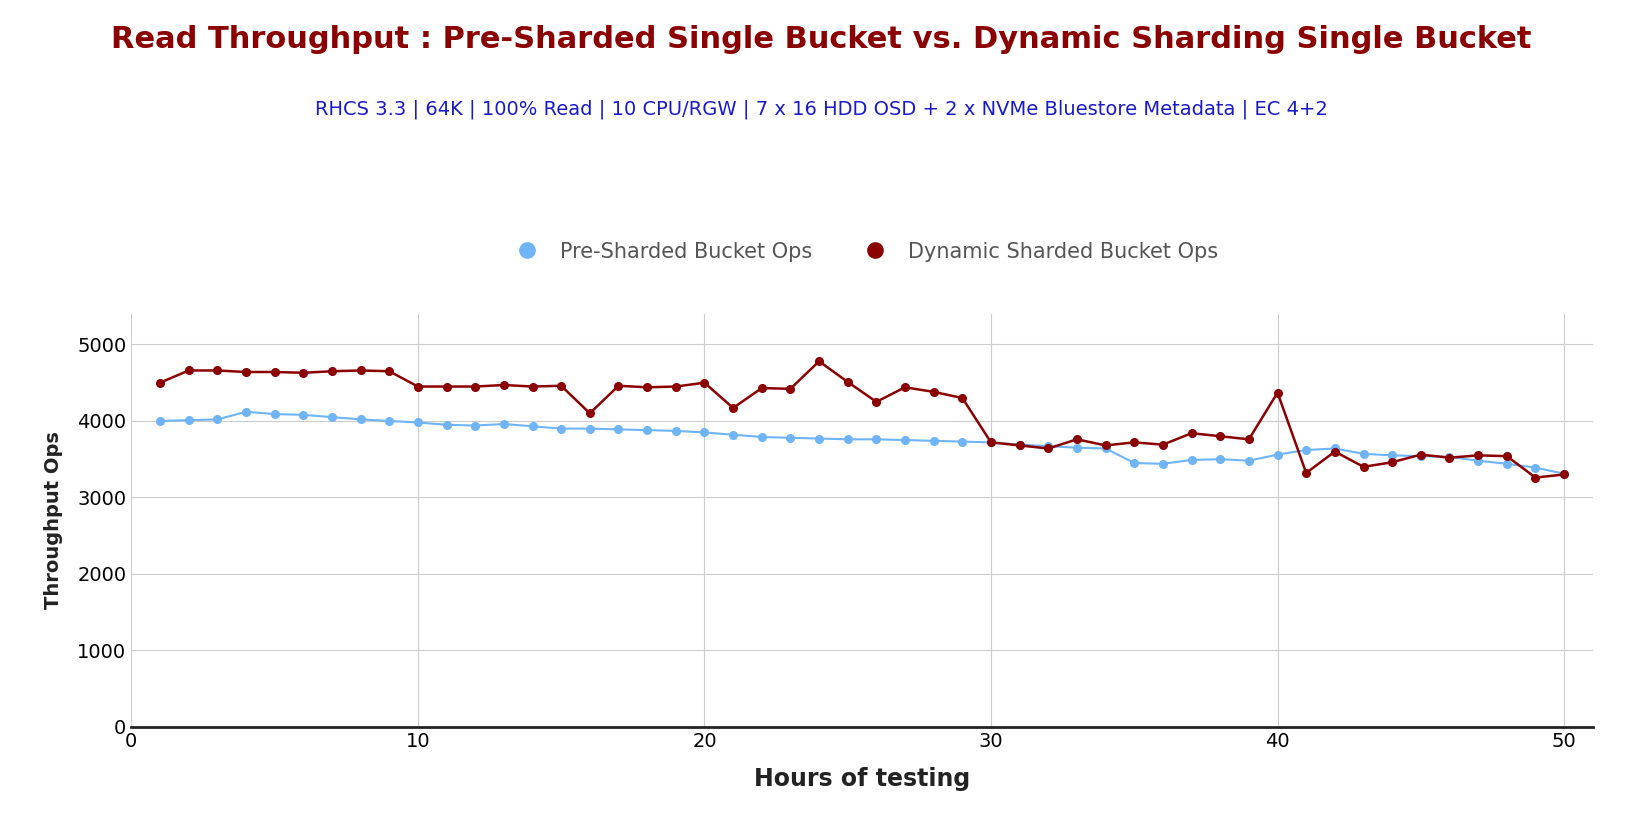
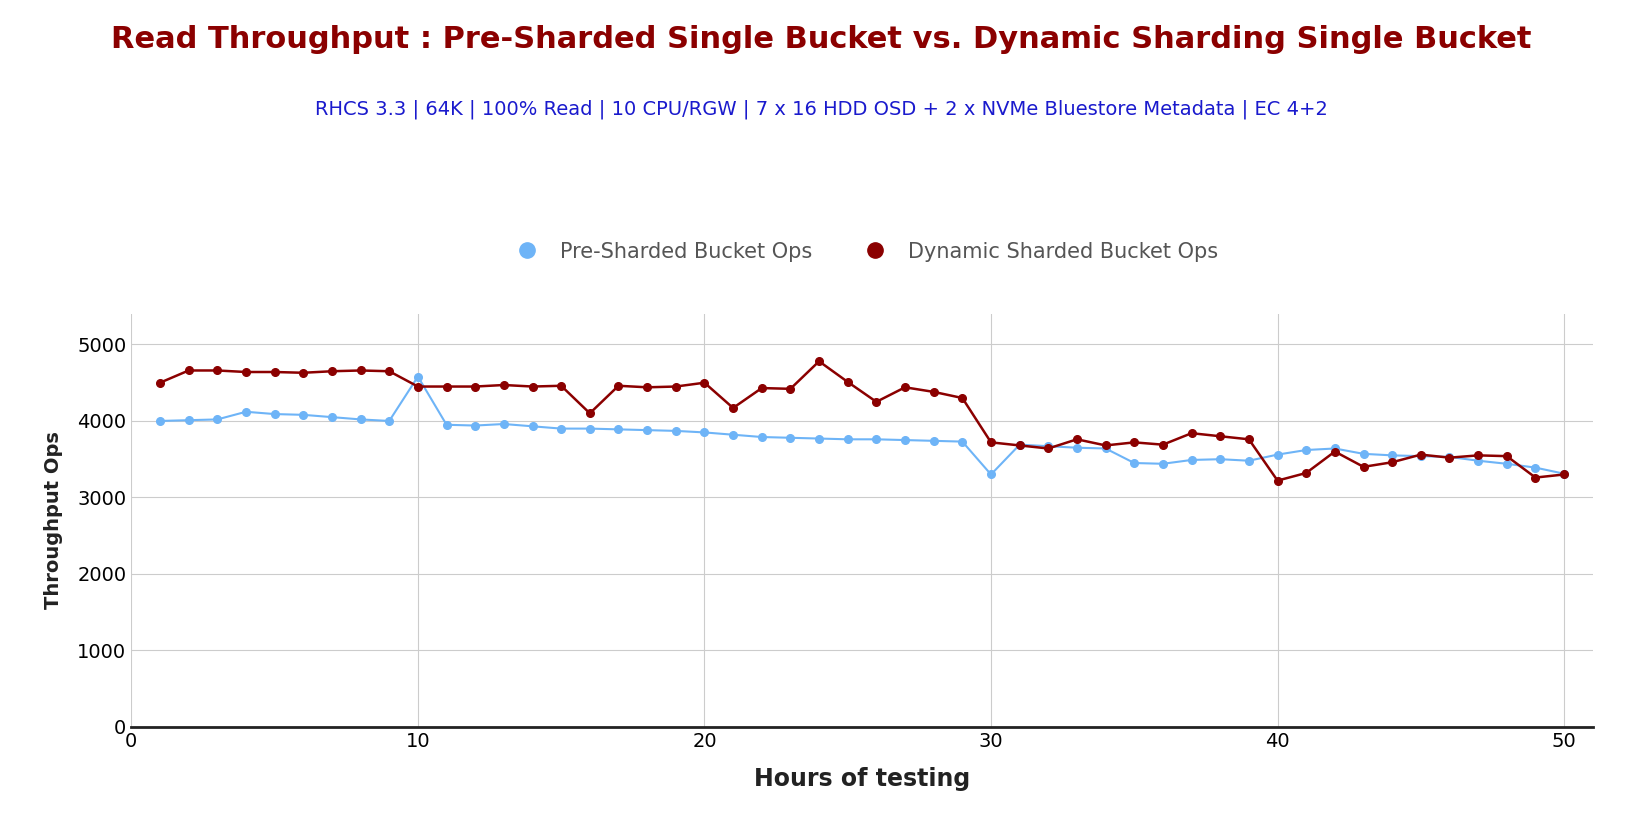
Pre-Sharded Bucket Ops/10: 3980 -> 4580
Pre-Sharded Bucket Ops/30: 3720 -> 3300
Dynamic Sharded Bucket Ops/40: 4370 -> 3220
